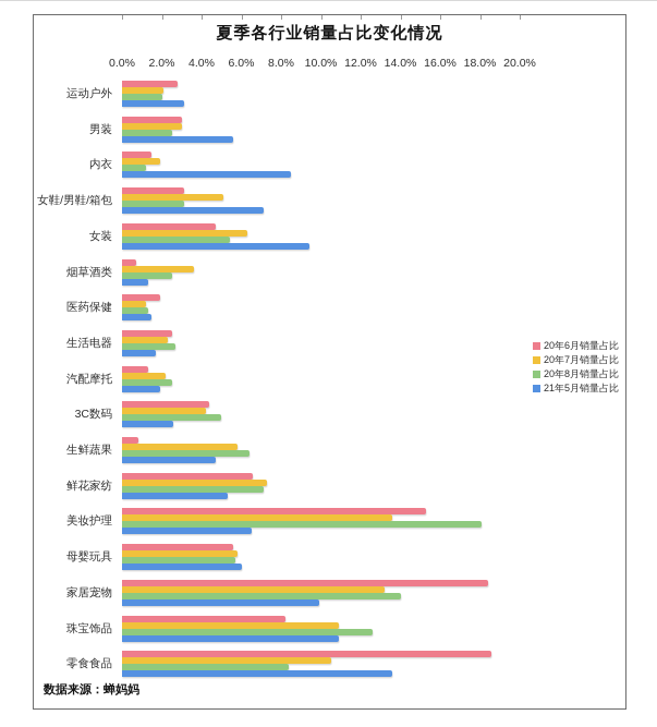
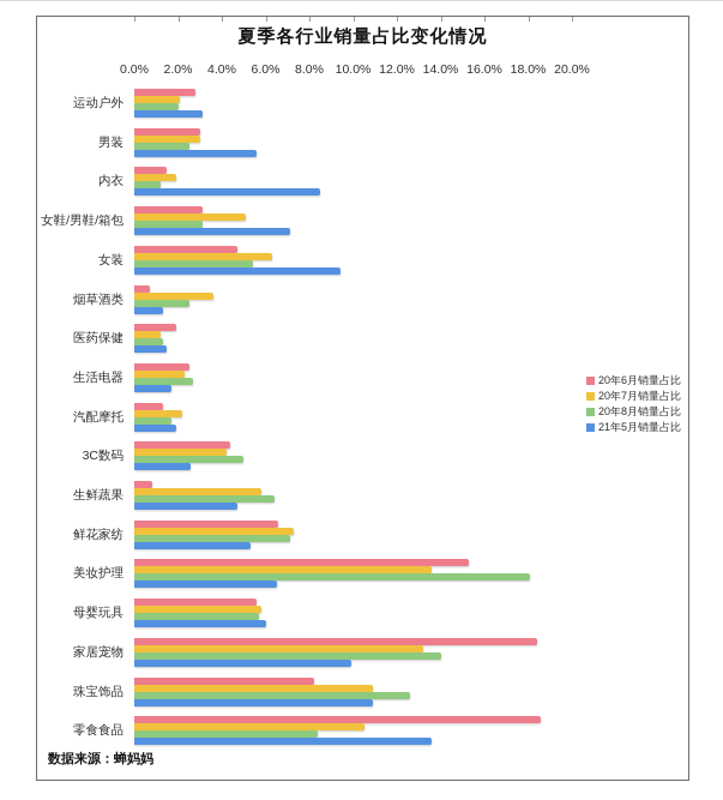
20年8月销量占比/汽配摩托: 2.5% -> 1.7%
